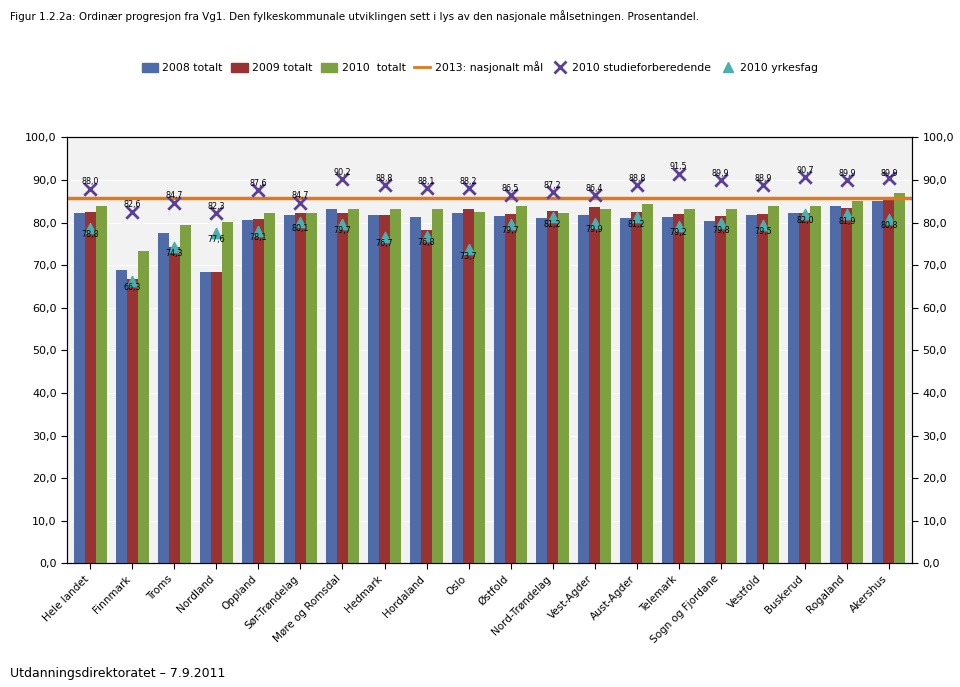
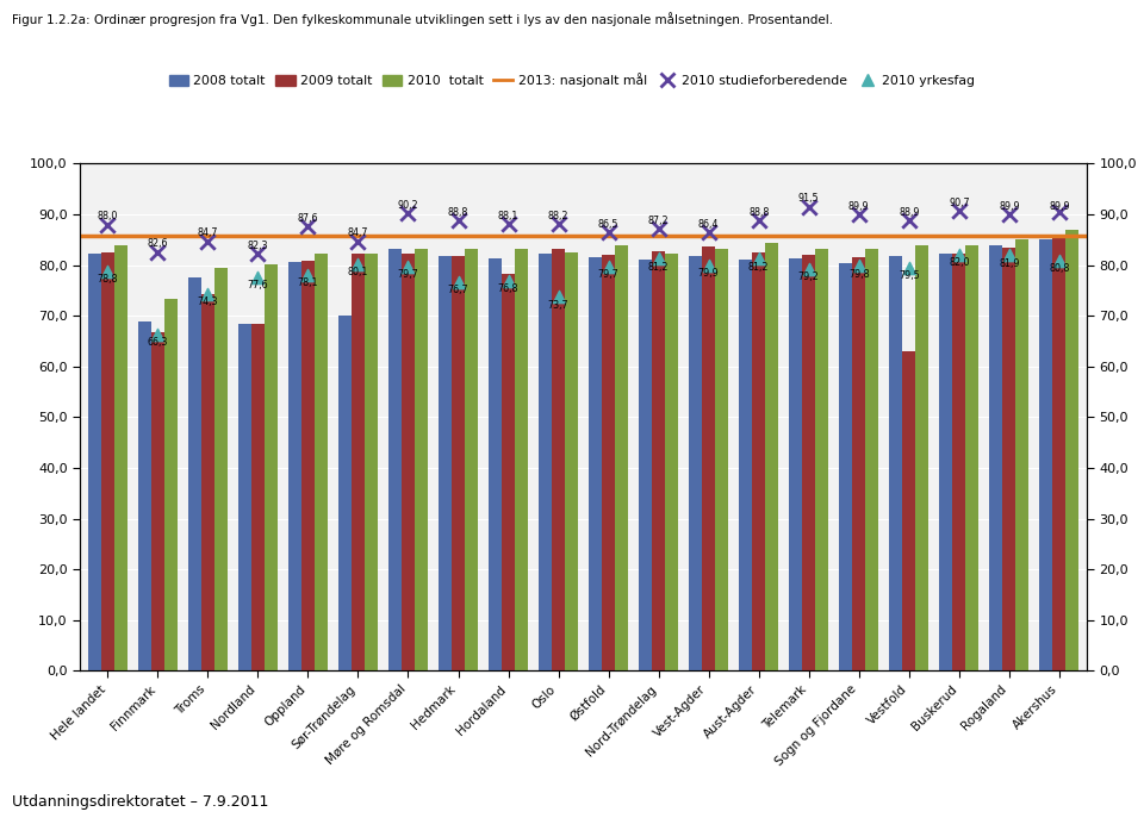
2008 totalt/Sør-Trøndelag: 81,7 -> 70,0
2009 totalt/Vestfold: 82,1 -> 63,0
